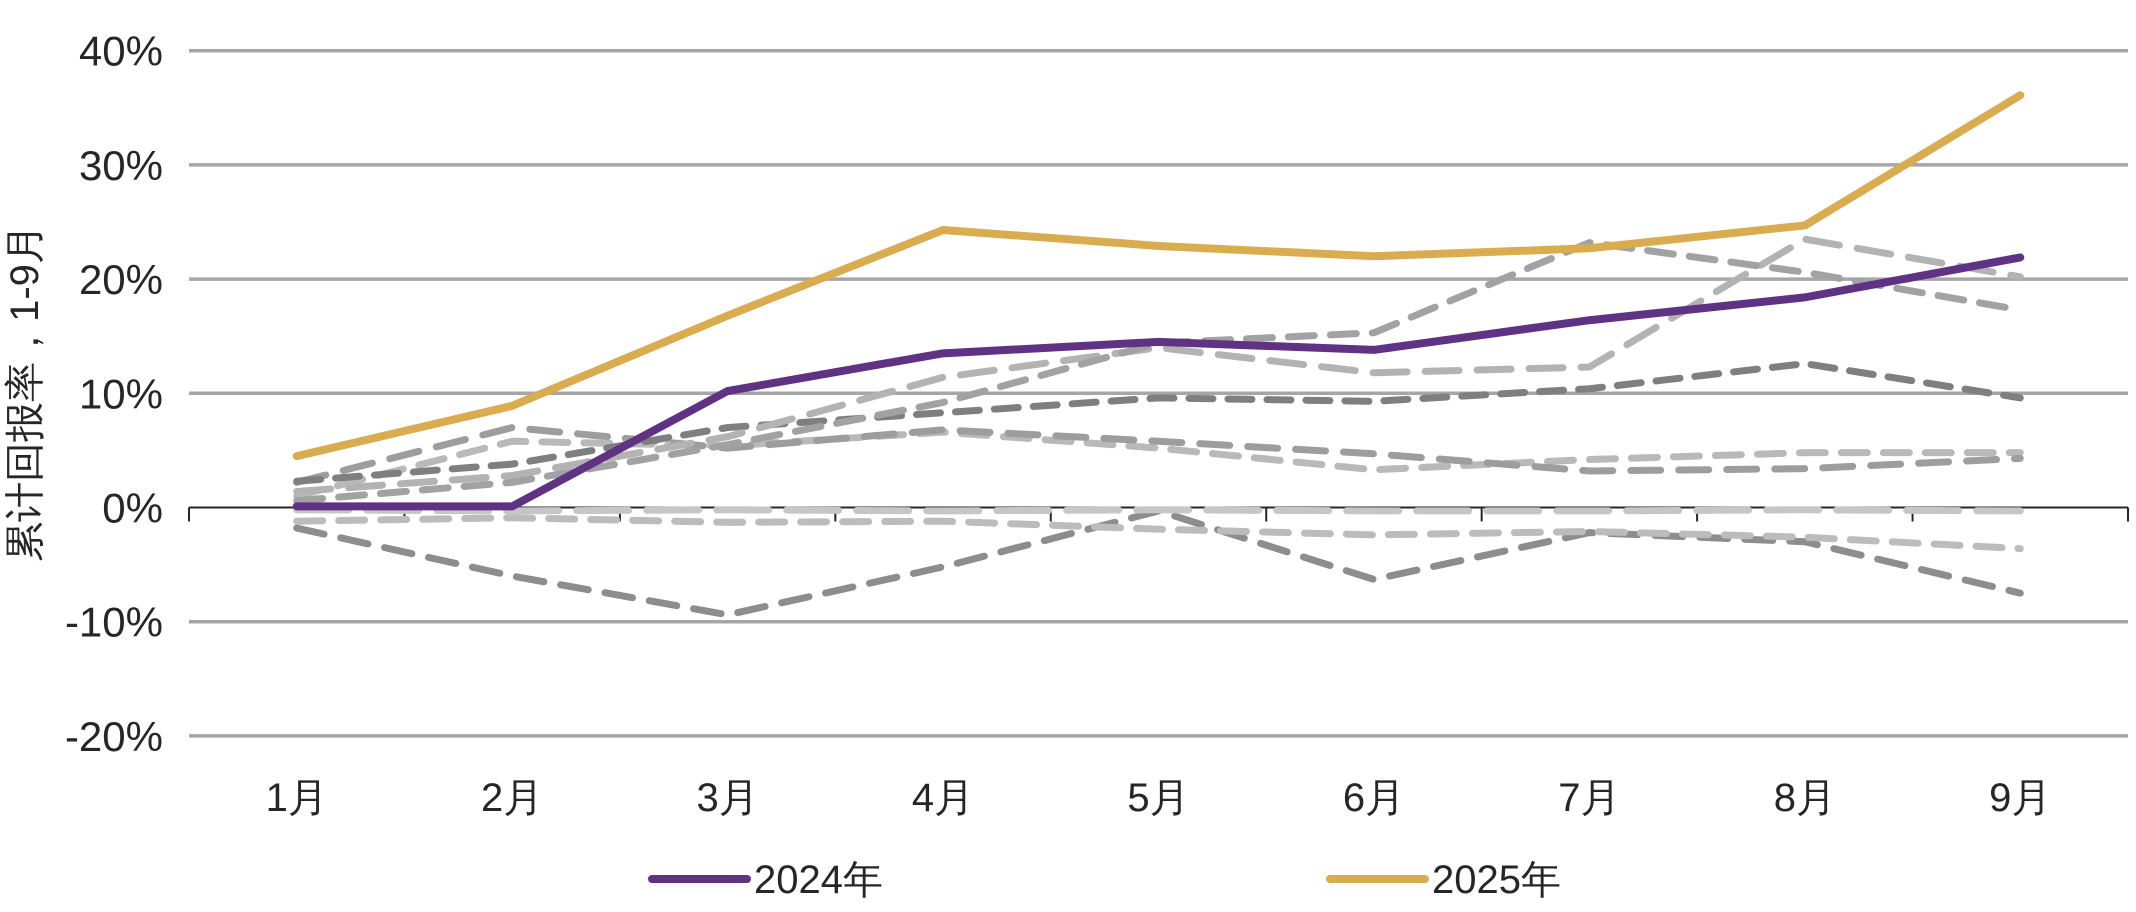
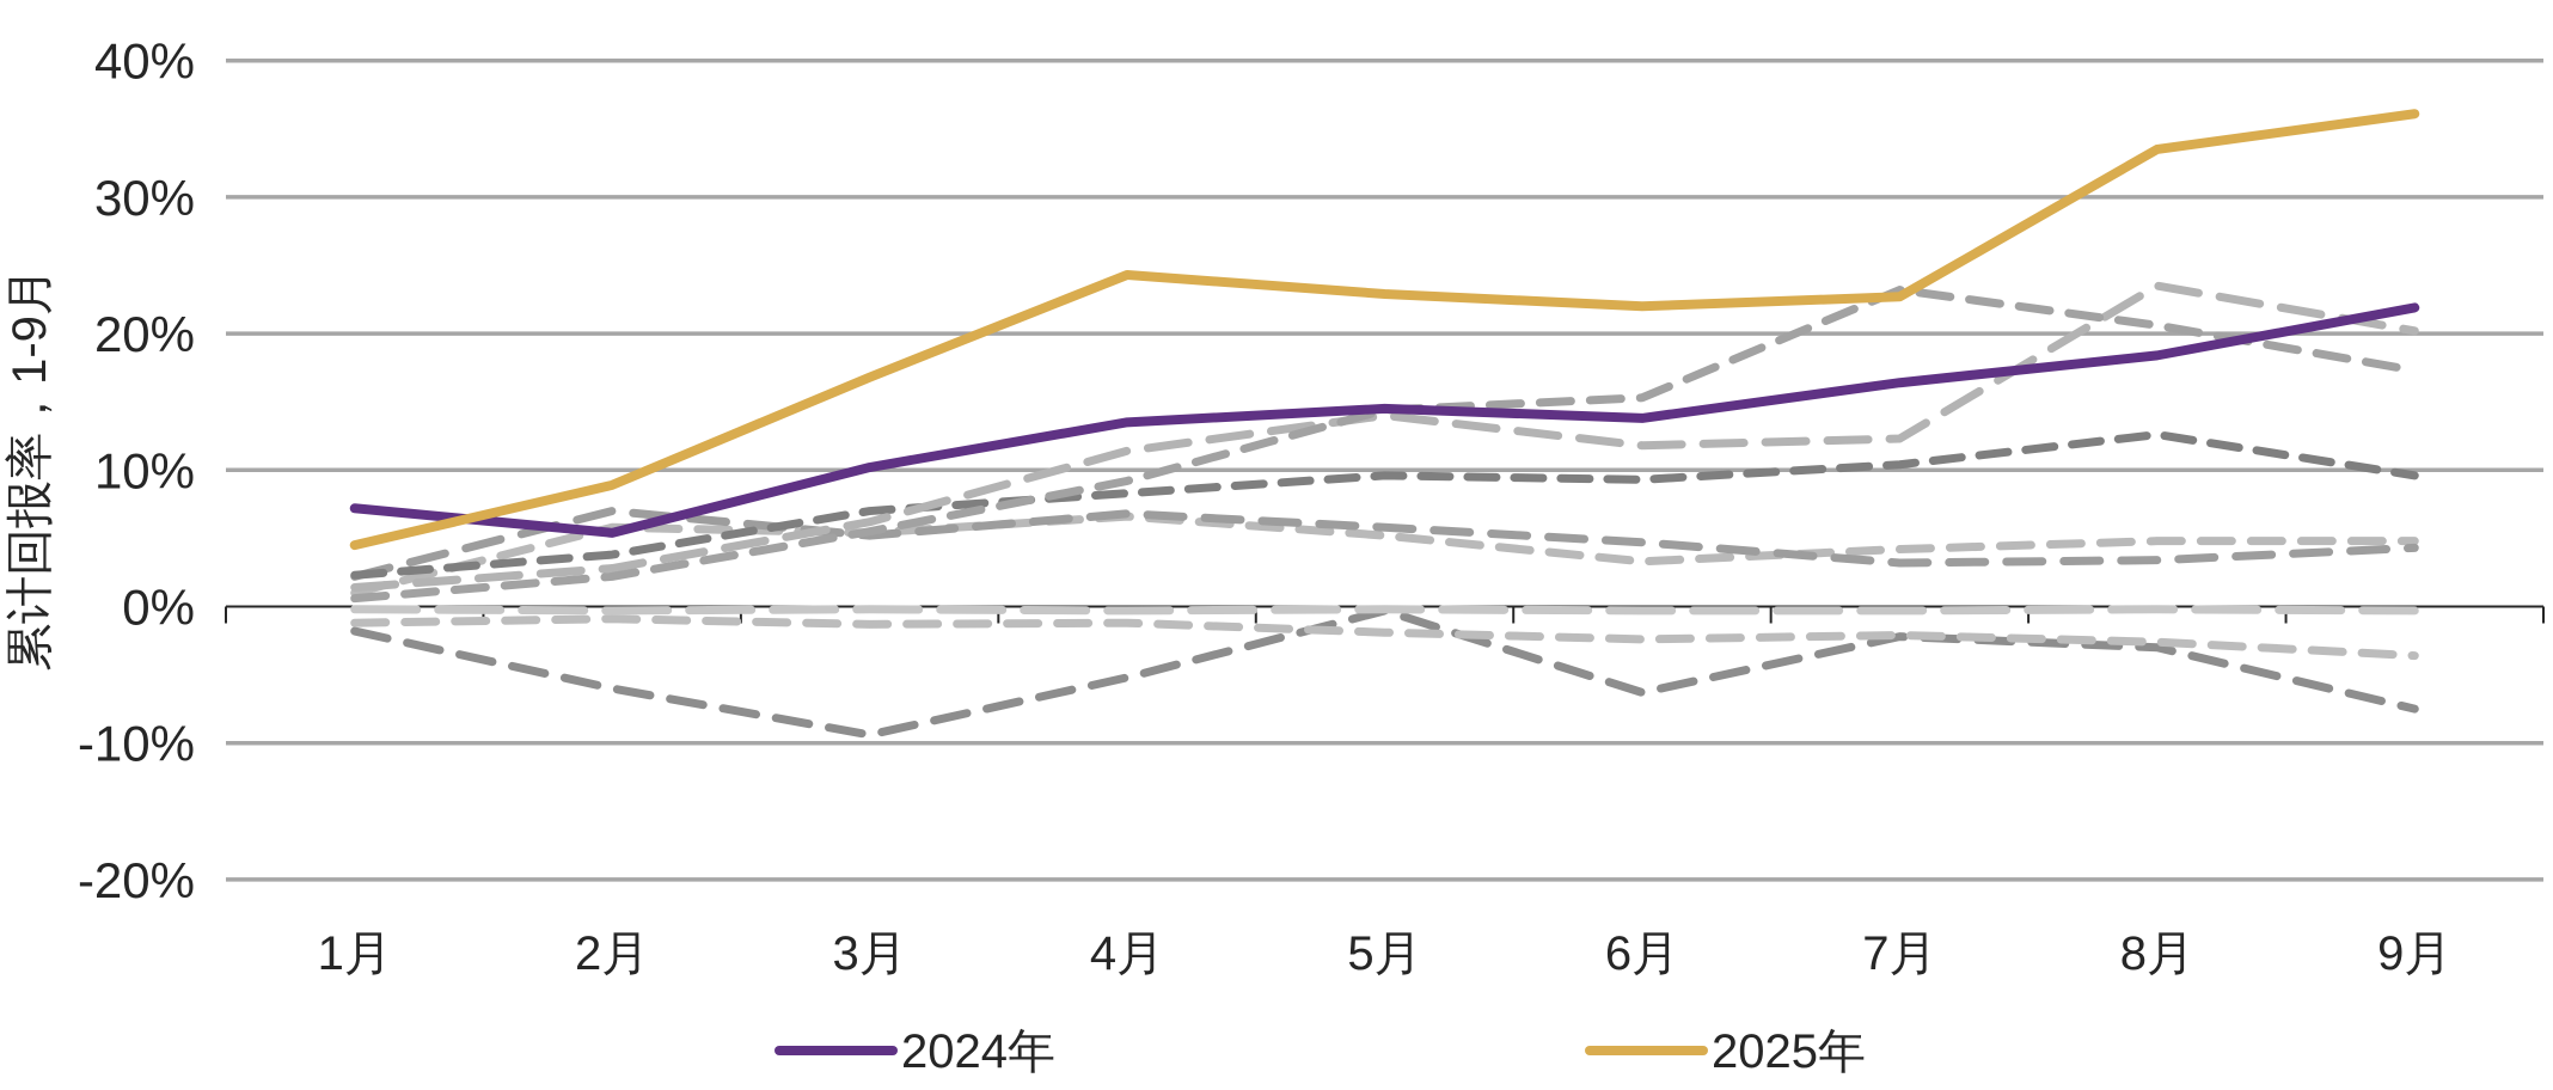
2024年/1月: 0.1% -> 7.2%
2024年/2月: 0.1% -> 5.4%
2025年/8月: 24.7% -> 33.5%
